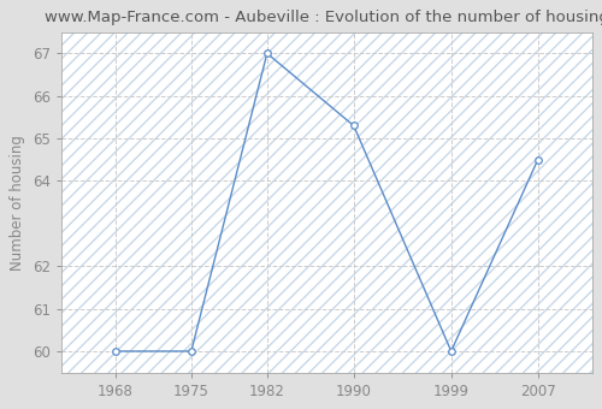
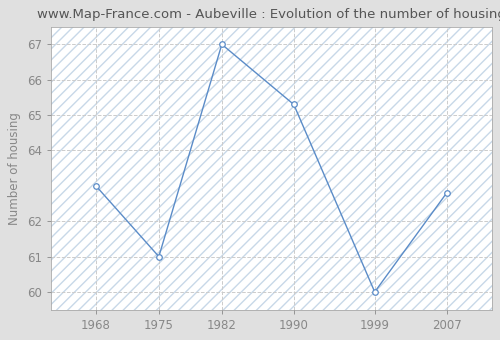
1968: 60.0 -> 63.0
1975: 60.0 -> 61.0
2007: 64.5 -> 62.8
